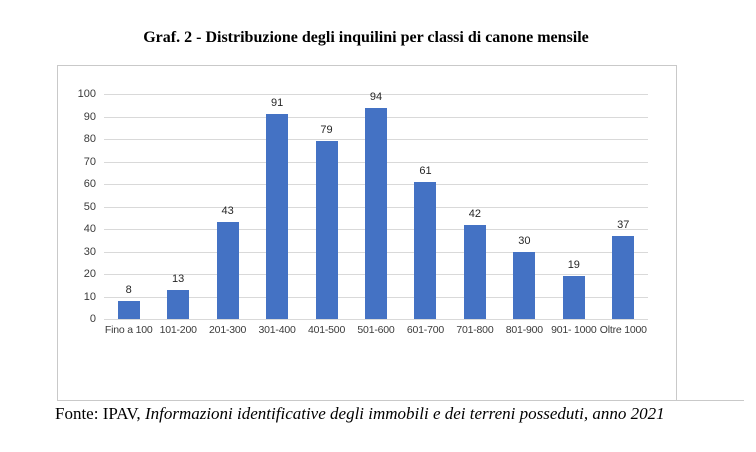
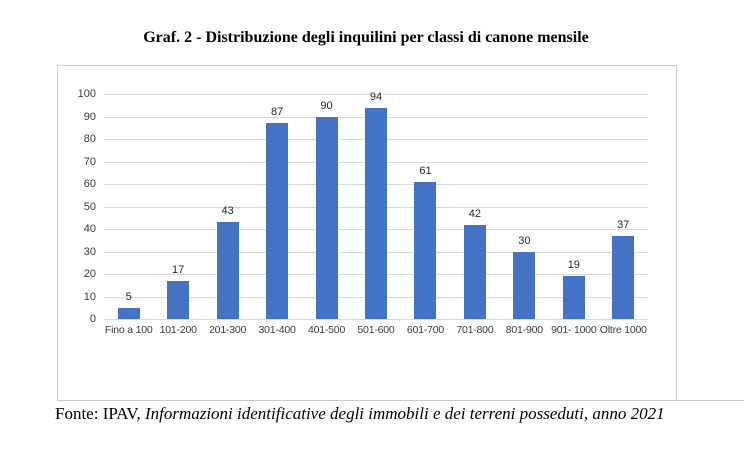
Fino a 100: 8 -> 5
101-200: 13 -> 17
301-400: 91 -> 87
401-500: 79 -> 90
